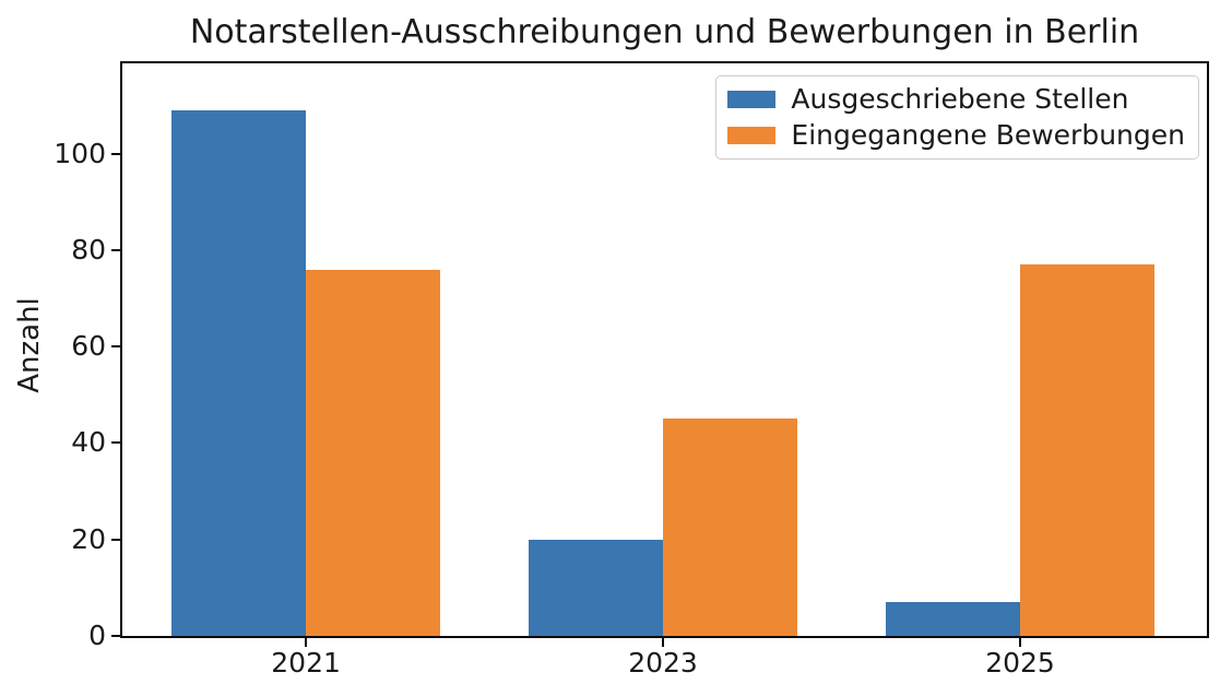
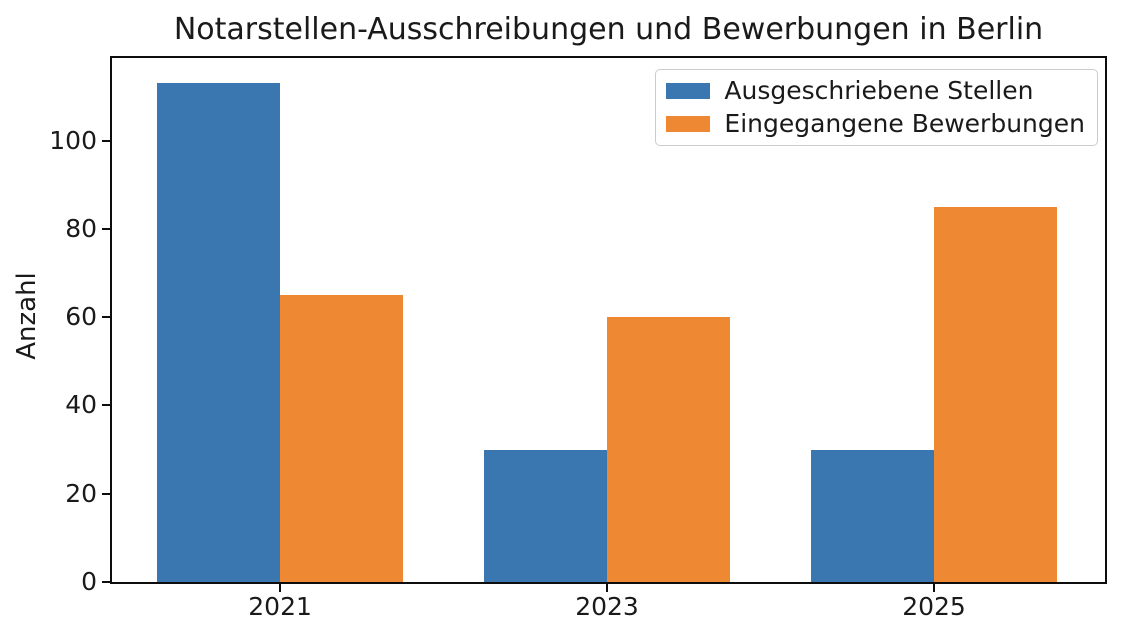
Ausgeschriebene Stellen/2021: 109 -> 113
Eingegangene Bewerbungen/2021: 76 -> 65
Ausgeschriebene Stellen/2023: 20 -> 30
Eingegangene Bewerbungen/2023: 45 -> 60
Ausgeschriebene Stellen/2025: 7 -> 30
Eingegangene Bewerbungen/2025: 77 -> 85
